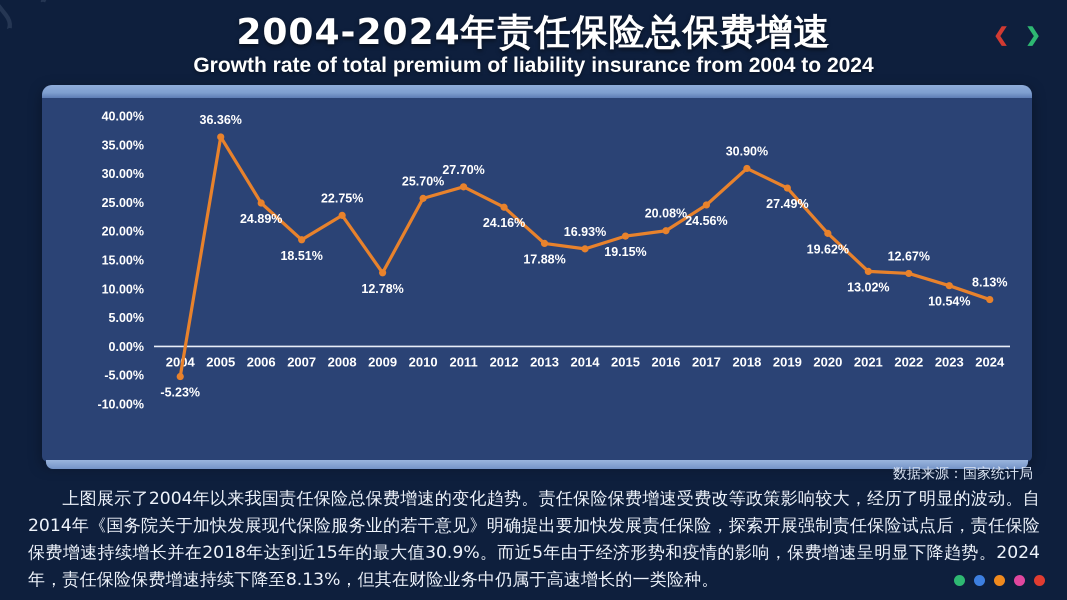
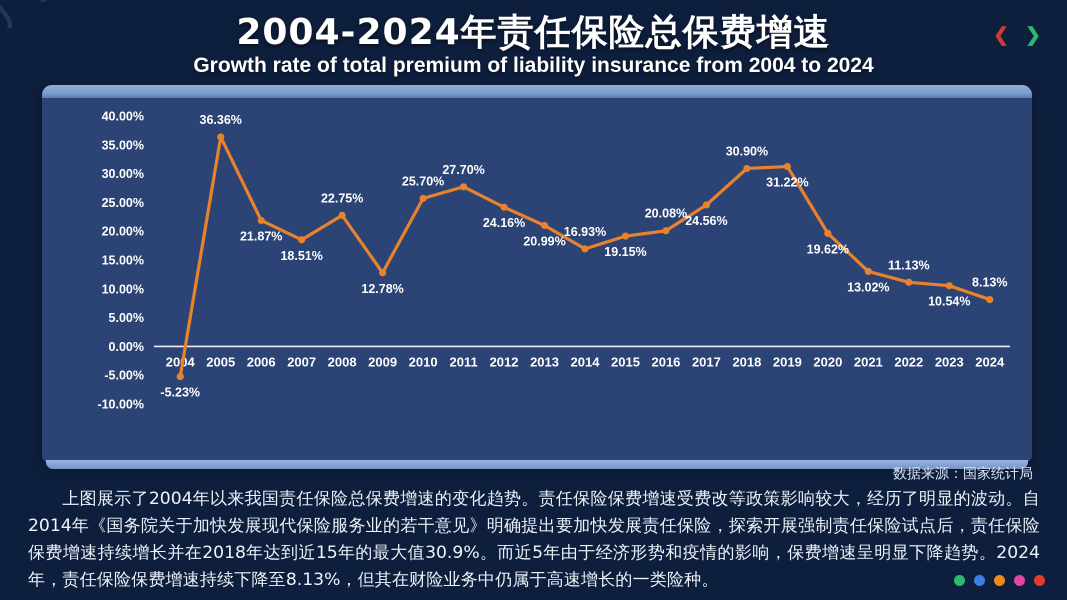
2006: 24.89% -> 21.87%
2013: 17.88% -> 20.99%
2019: 27.49% -> 31.22%
2022: 12.67% -> 11.13%
